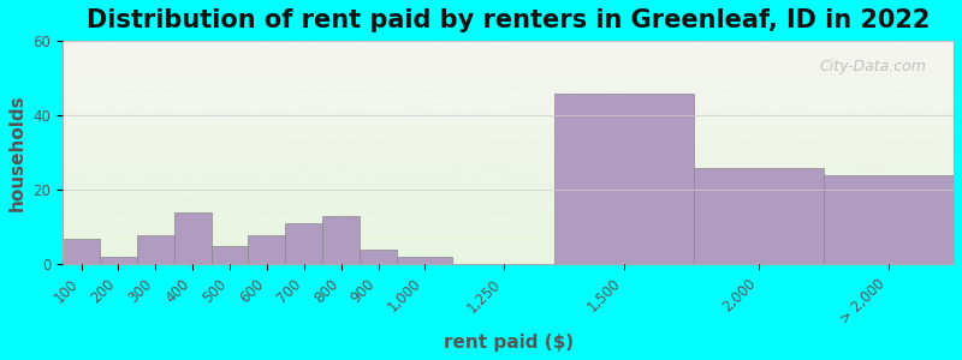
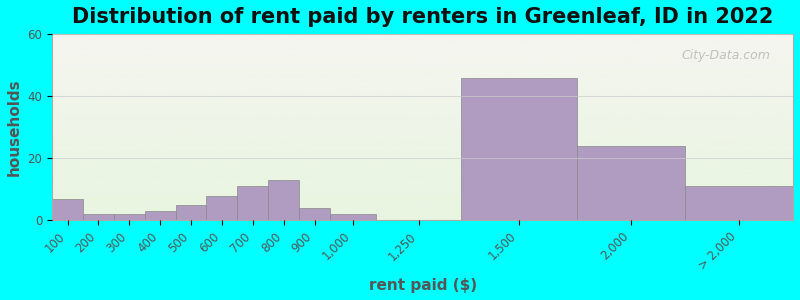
300: 8 -> 2
400: 14 -> 3
2,000: 26 -> 24
> 2,000: 24 -> 11
